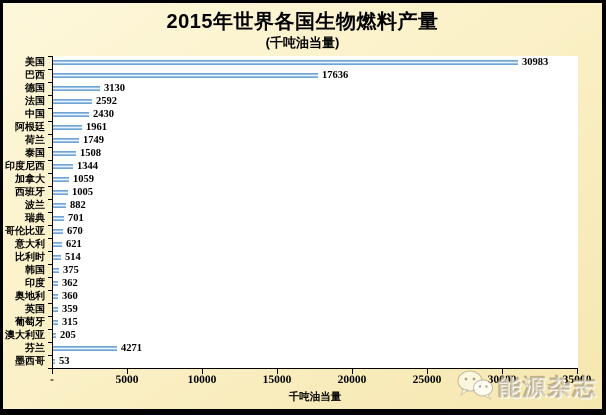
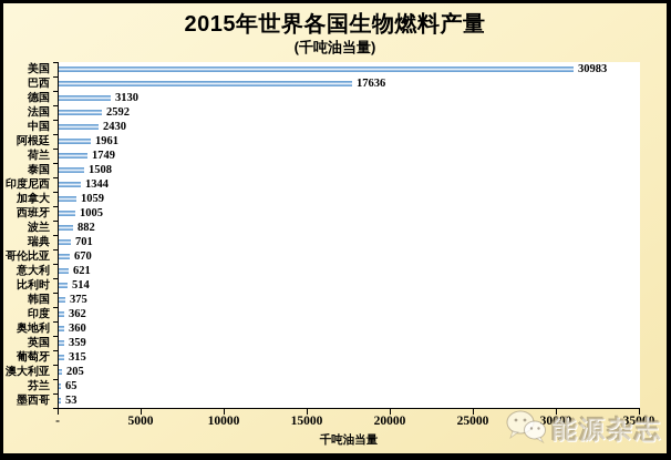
芬兰: 4271 -> 65
